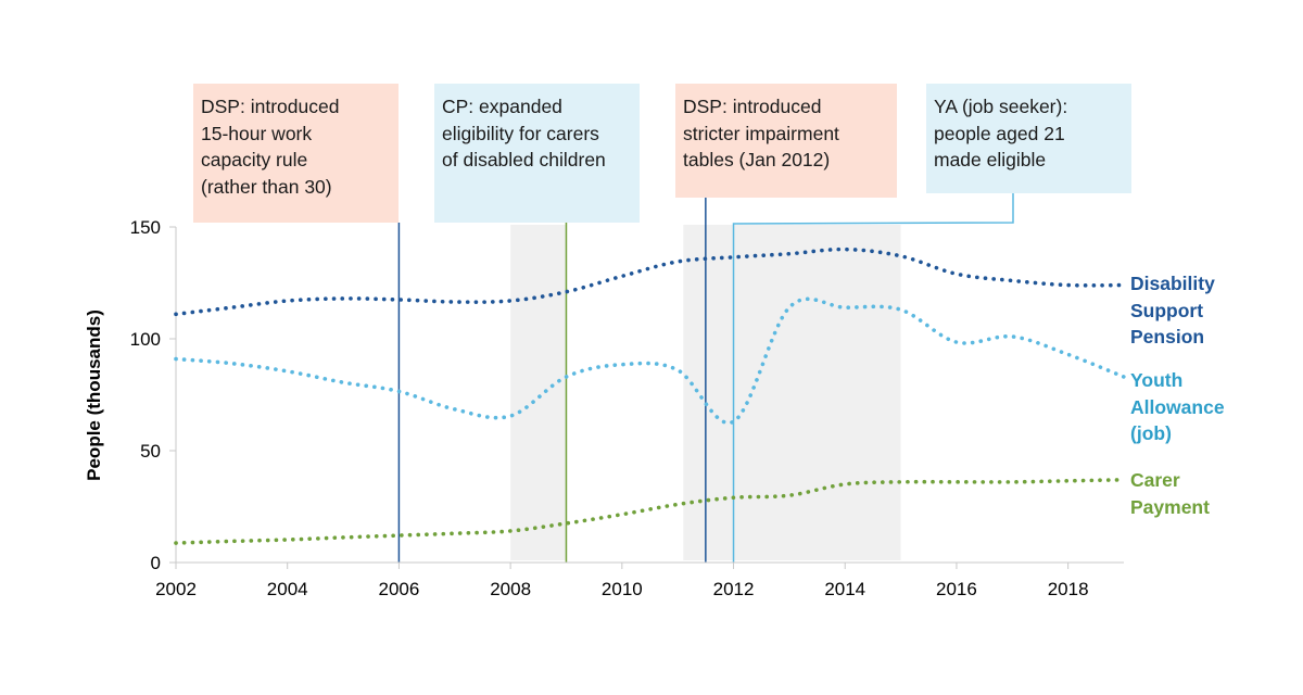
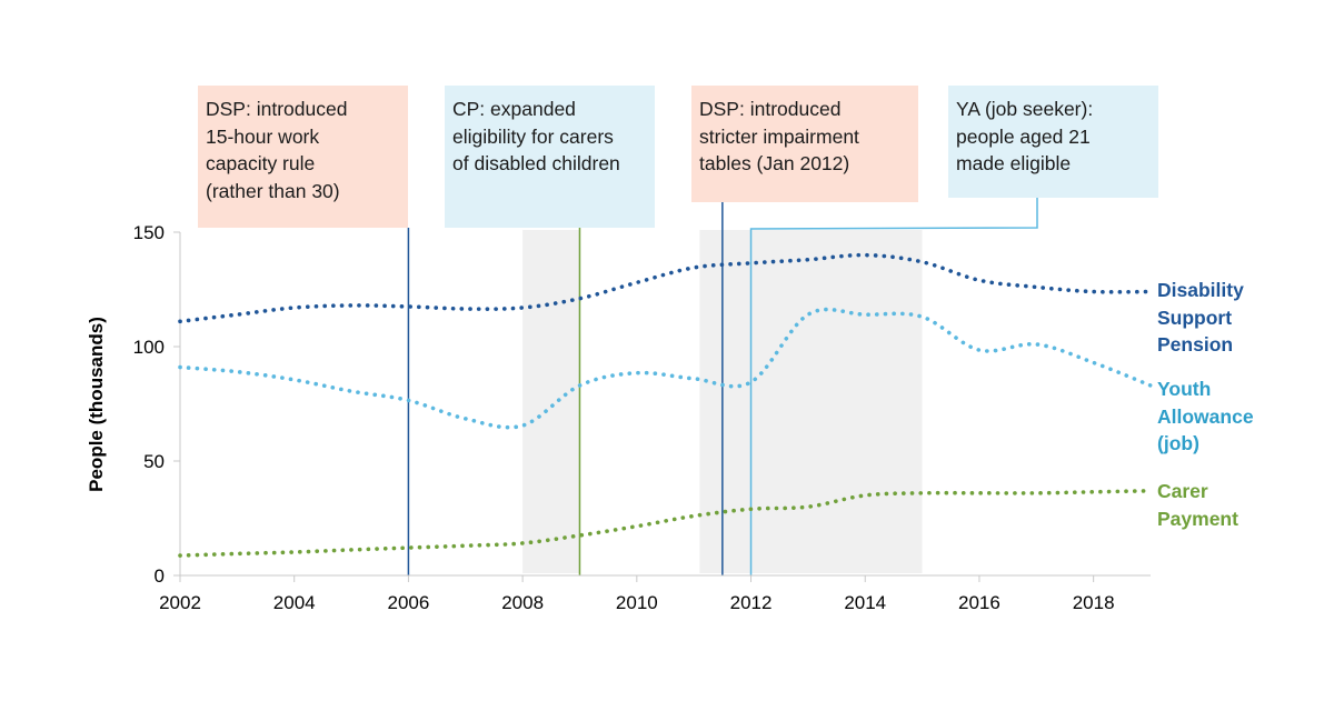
Youth Allowance (job)/2012: 63 -> 84
